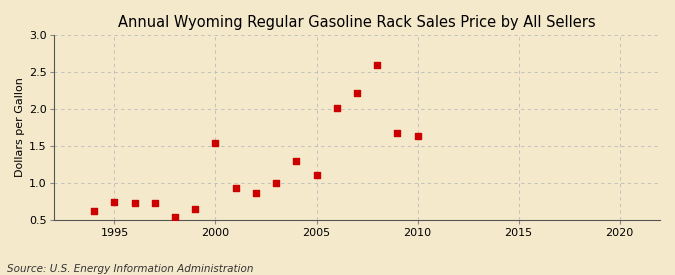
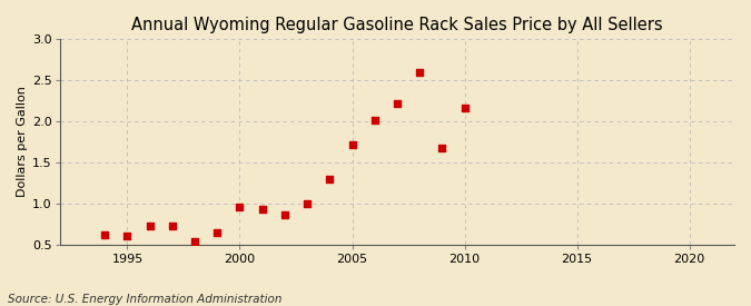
1995: 0.74 -> 0.61
2000: 1.54 -> 0.96
2005: 1.10 -> 1.72
2010: 1.64 -> 2.16
